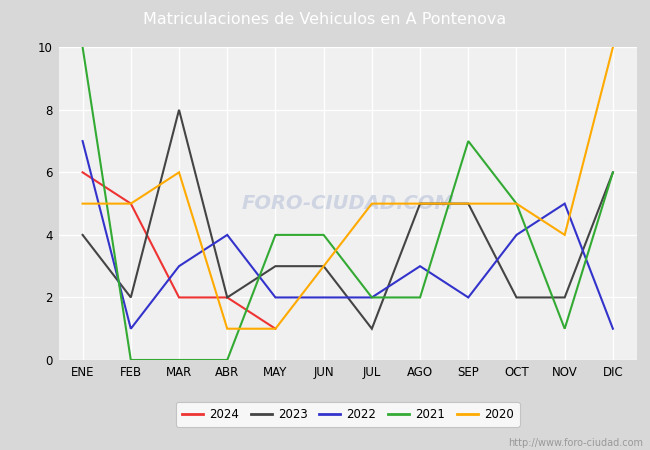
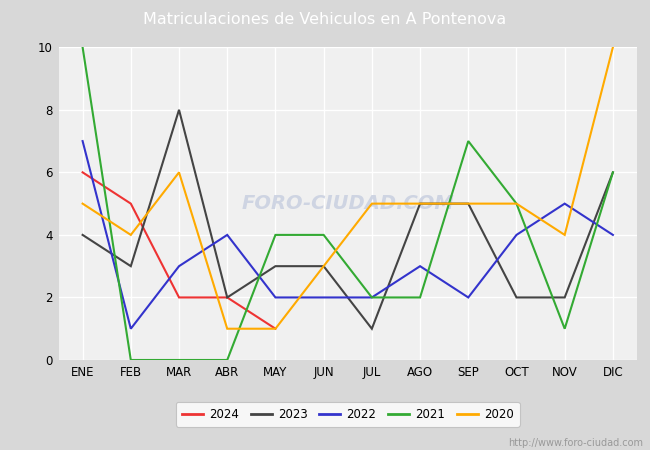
2023/FEB: 2 -> 3
2020/FEB: 5 -> 4
2022/DIC: 1 -> 4
